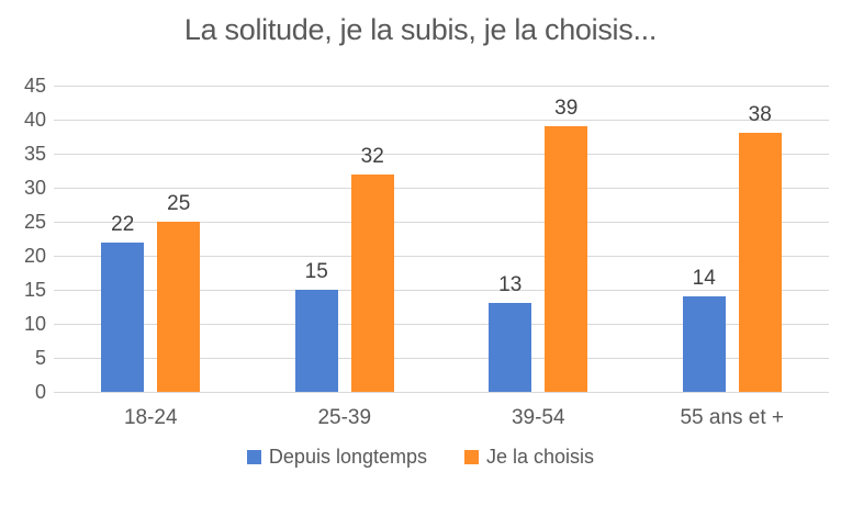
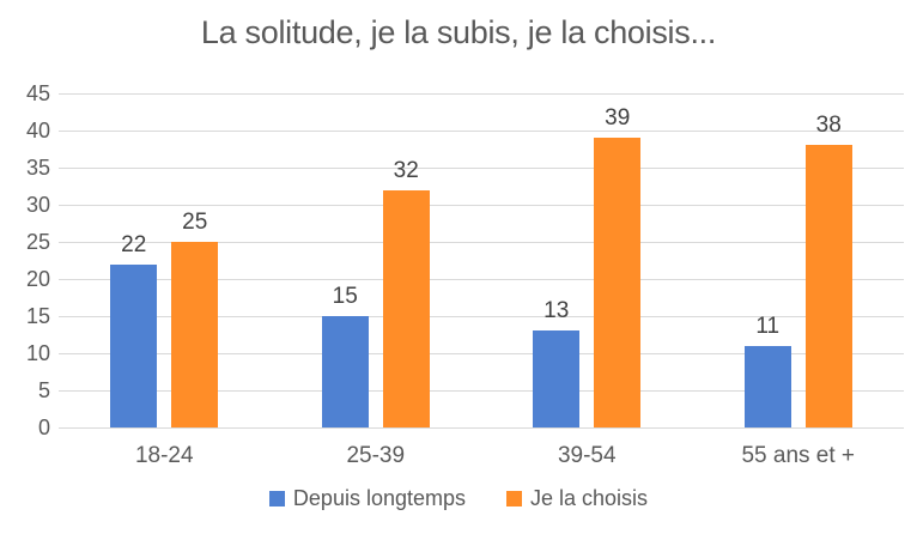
Depuis longtemps/55 ans et +: 14 -> 11
